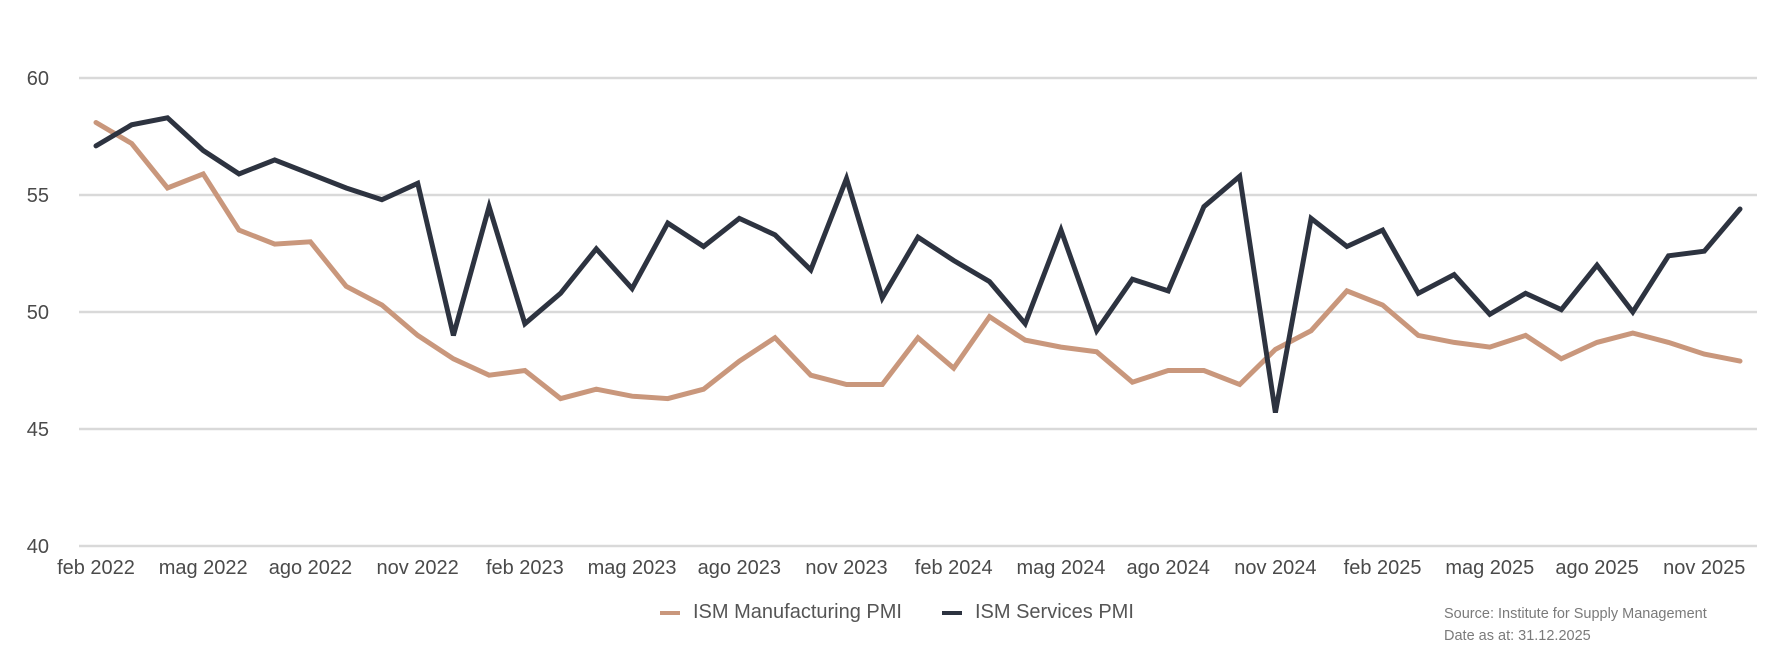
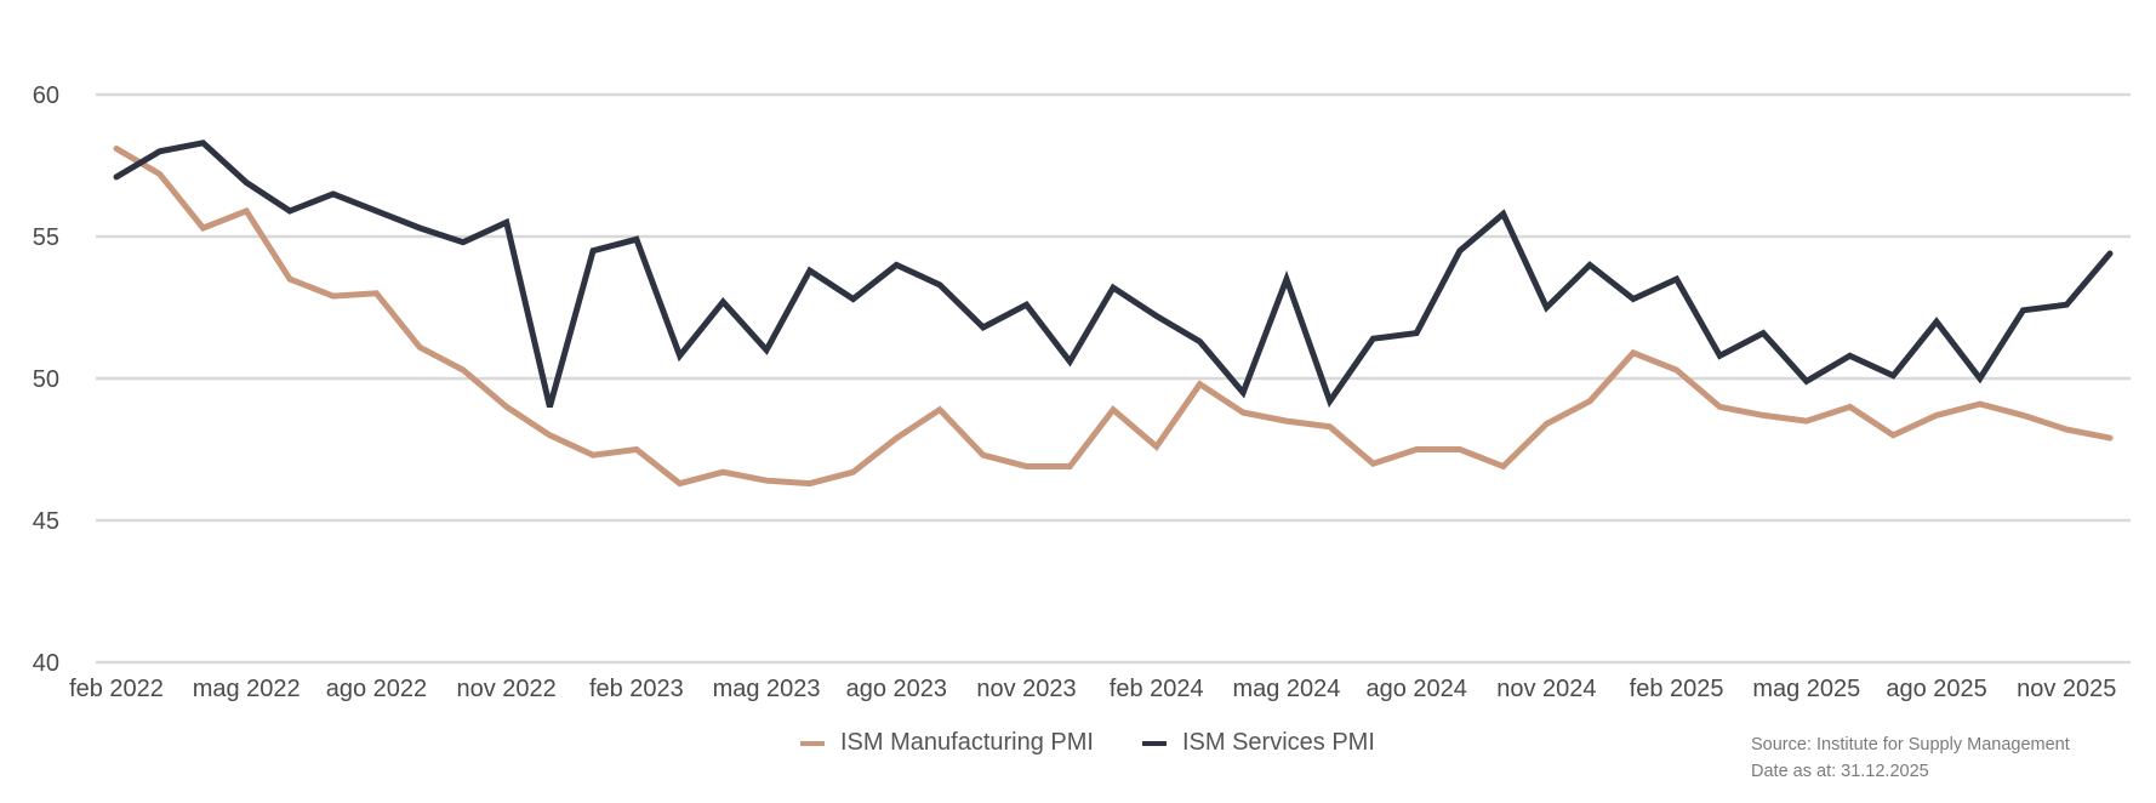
ISM Services PMI/feb 2023: 49.5 -> 54.9
ISM Services PMI/nov 2023: 55.7 -> 52.6
ISM Services PMI/ago 2024: 50.9 -> 51.6
ISM Services PMI/nov 2024: 45.7 -> 52.5
